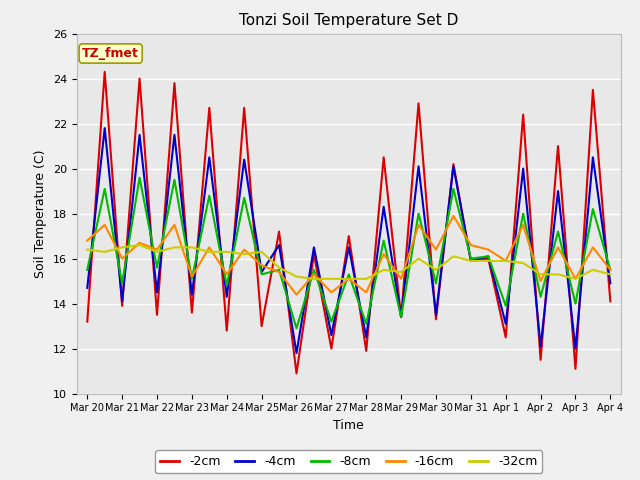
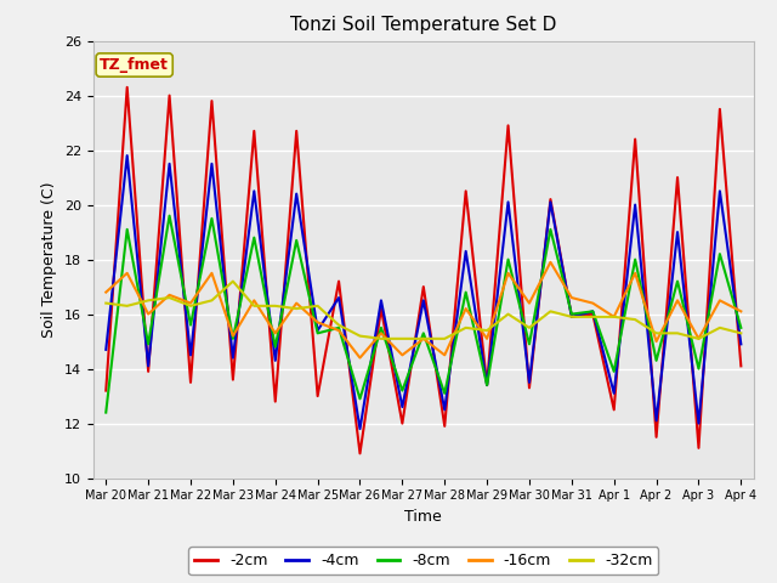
-8cm/Mar 20: 15.5 -> 12.4
-32cm/Mar 23: 16.5 -> 17.2
-16cm/Apr 4: 15.5 -> 16.1
